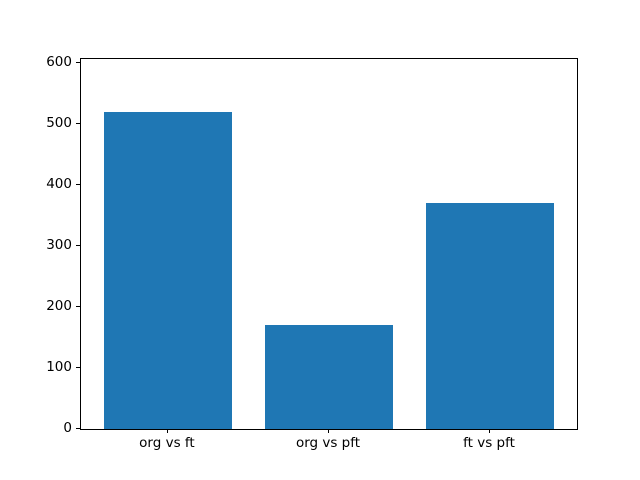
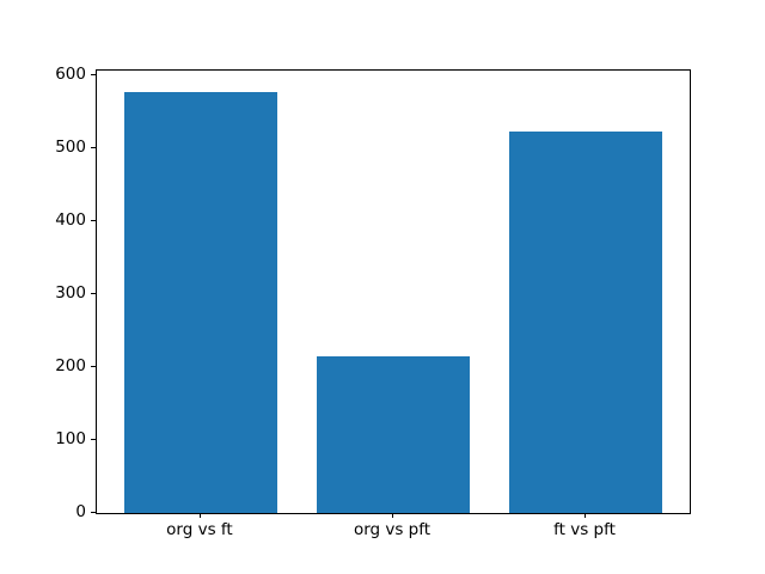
org vs ft: 520 -> 580
org vs pft: 170 -> 220
ft vs pft: 370 -> 520
